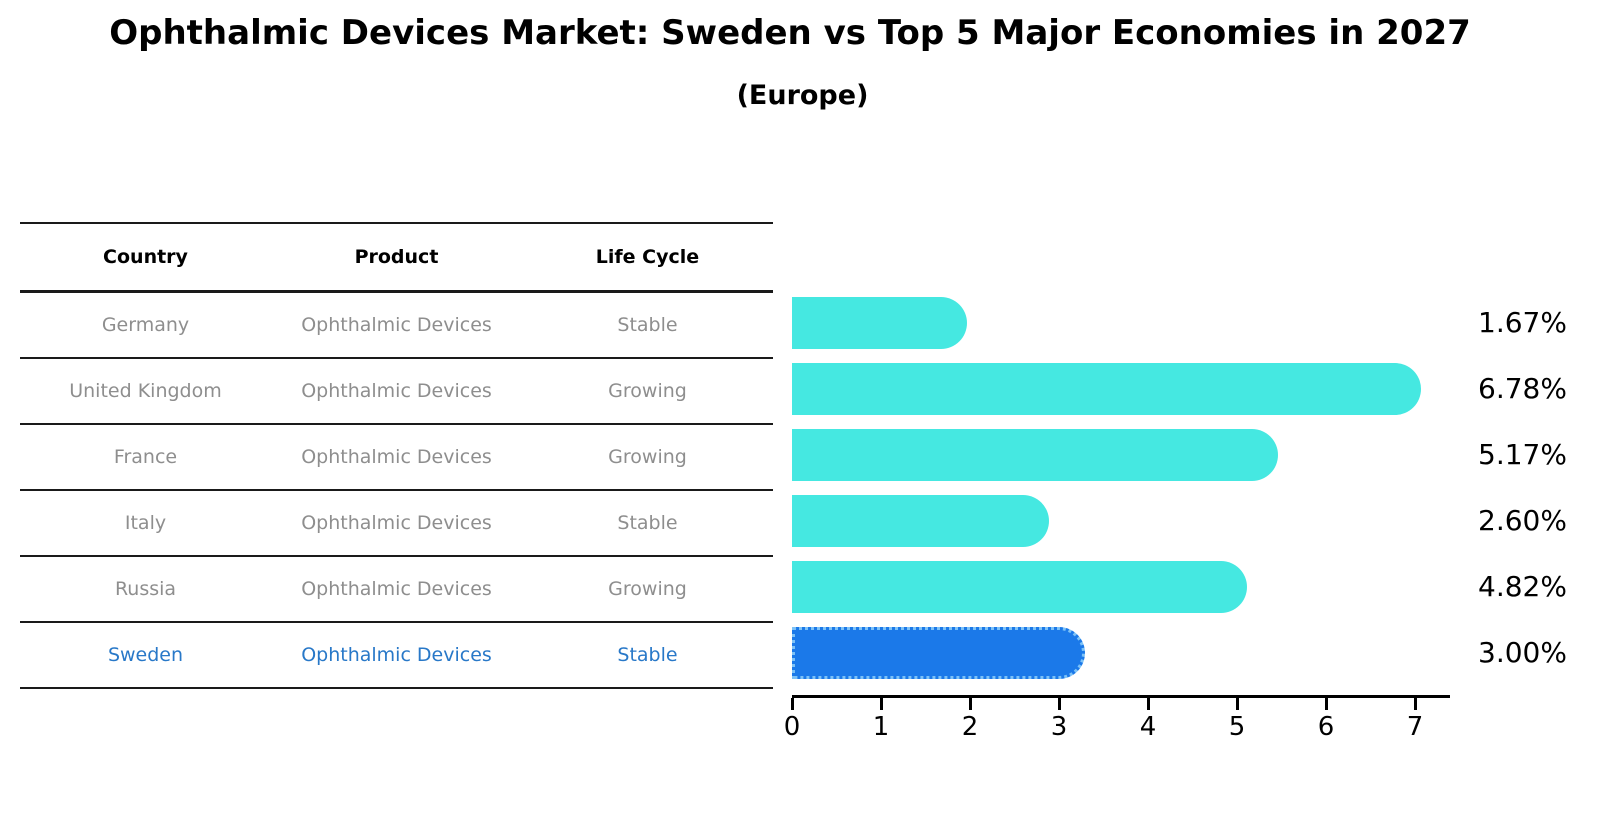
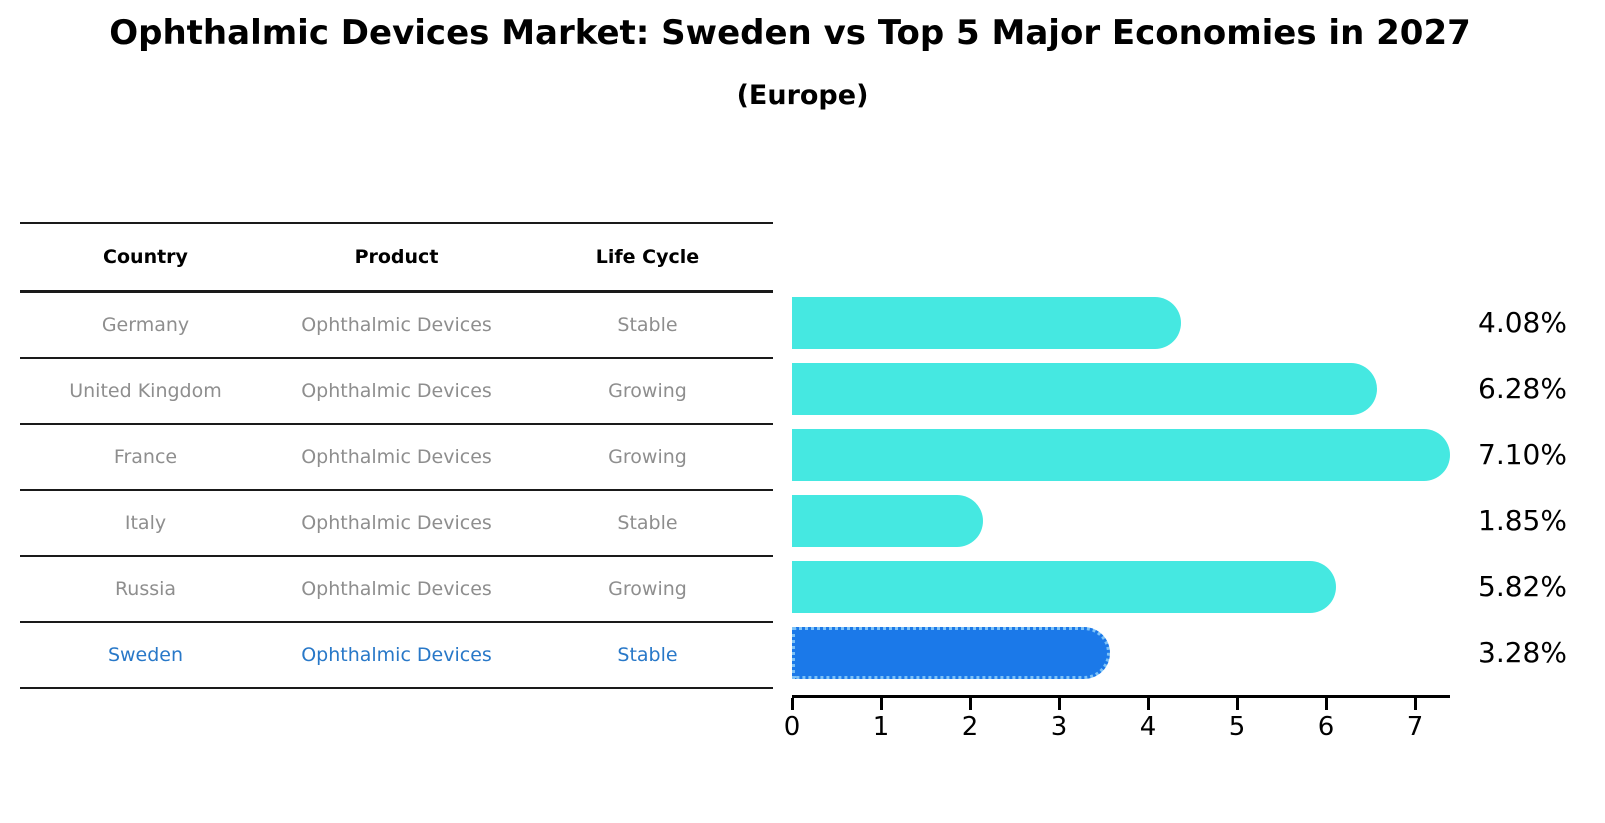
Germany: 1.67% -> 4.08%
United Kingdom: 6.78% -> 6.28%
France: 5.17% -> 7.10%
Italy: 2.60% -> 1.85%
Russia: 4.82% -> 5.82%
Sweden: 3.00% -> 3.28%
